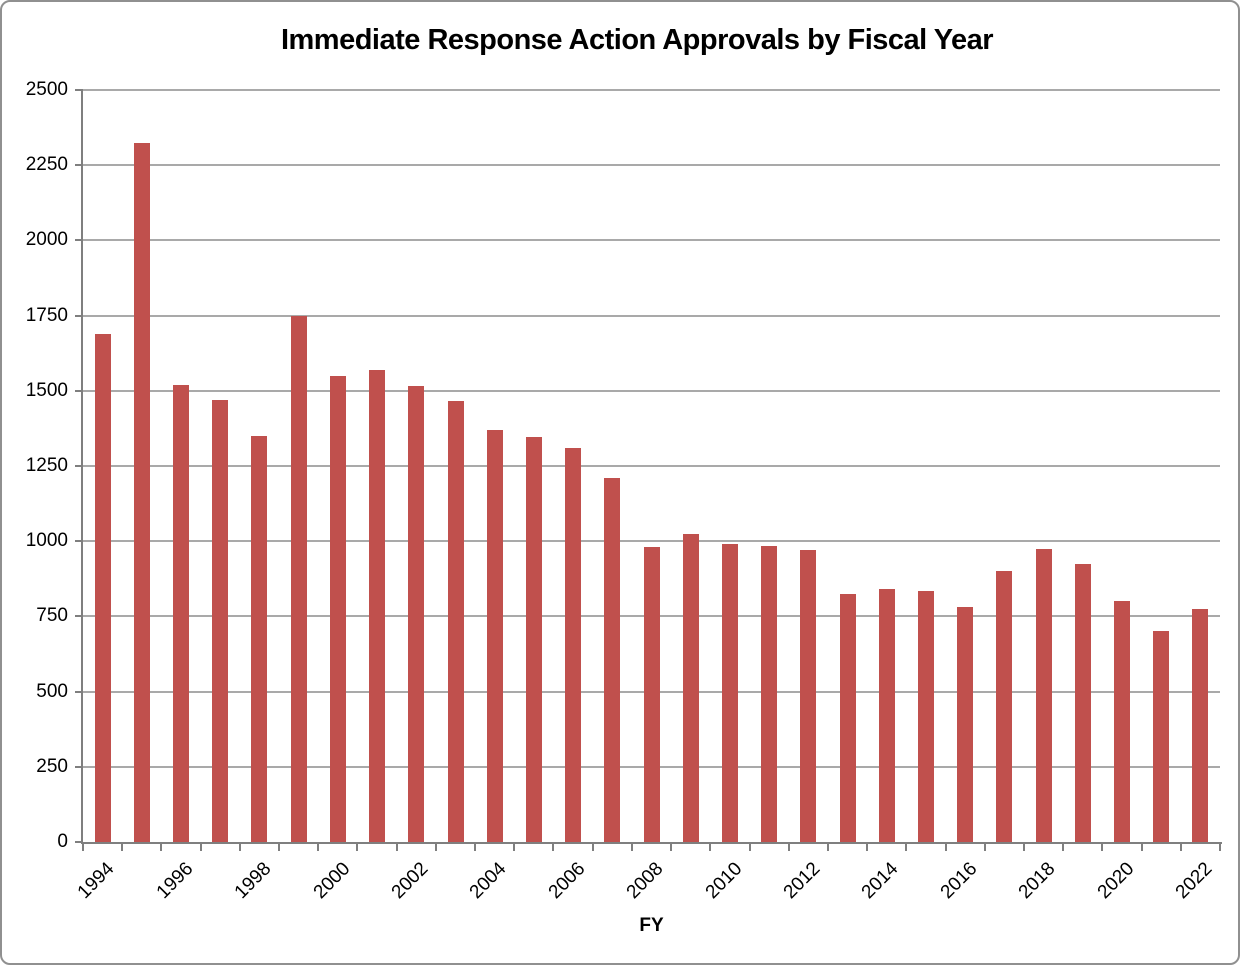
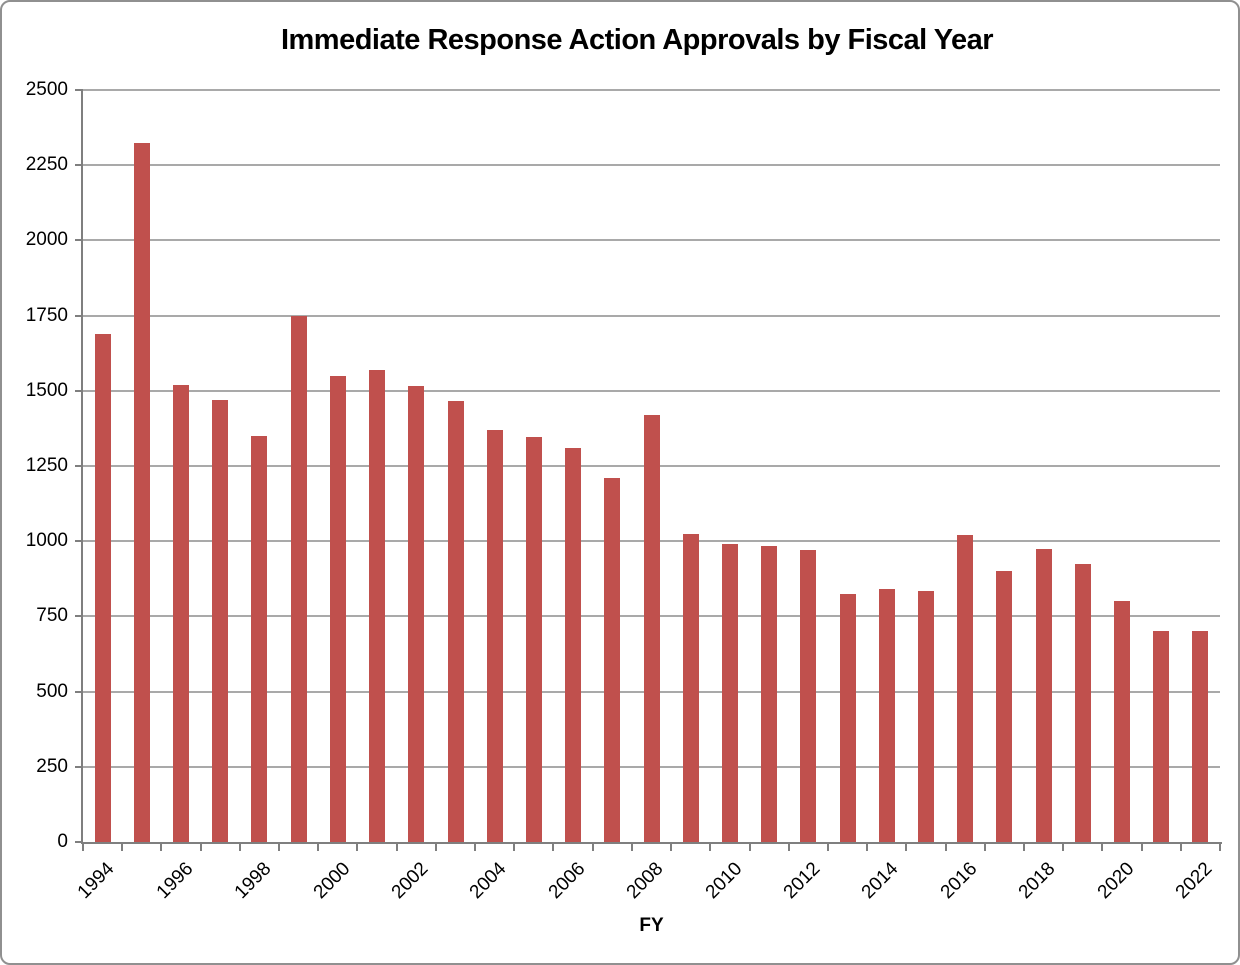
2008: 980 -> 1420
2016: 780 -> 1020
2022: 780 -> 700
